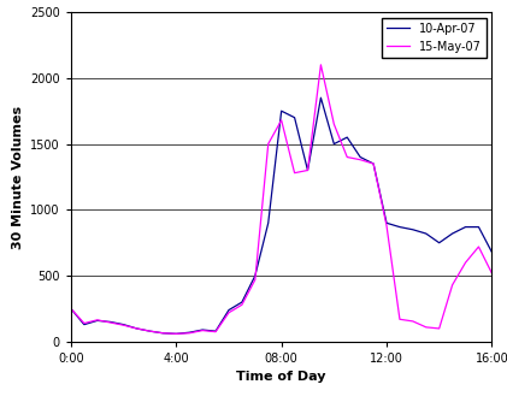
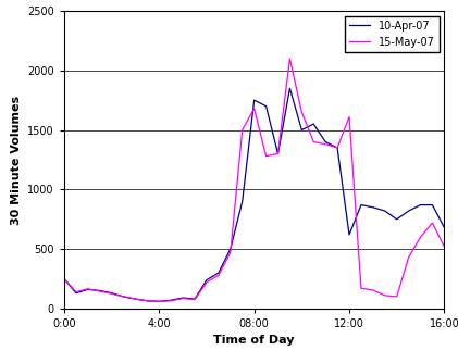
10-Apr-07/12:00: 900 -> 620
15-May-07/12:00: 880 -> 1610
